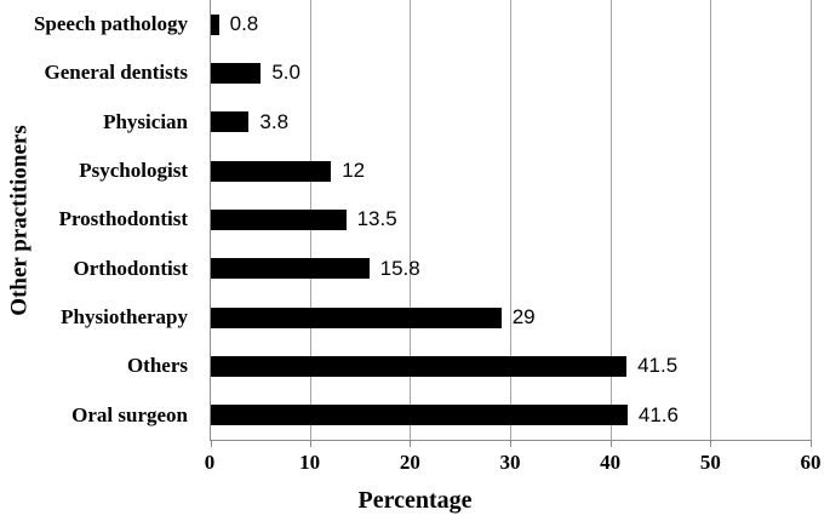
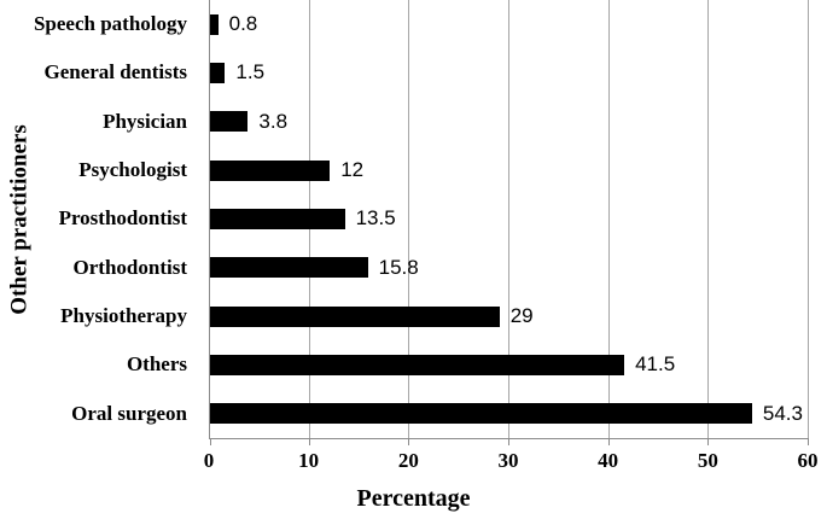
General dentists: 5.0 -> 1.5
Oral surgeon: 41.6 -> 54.3
